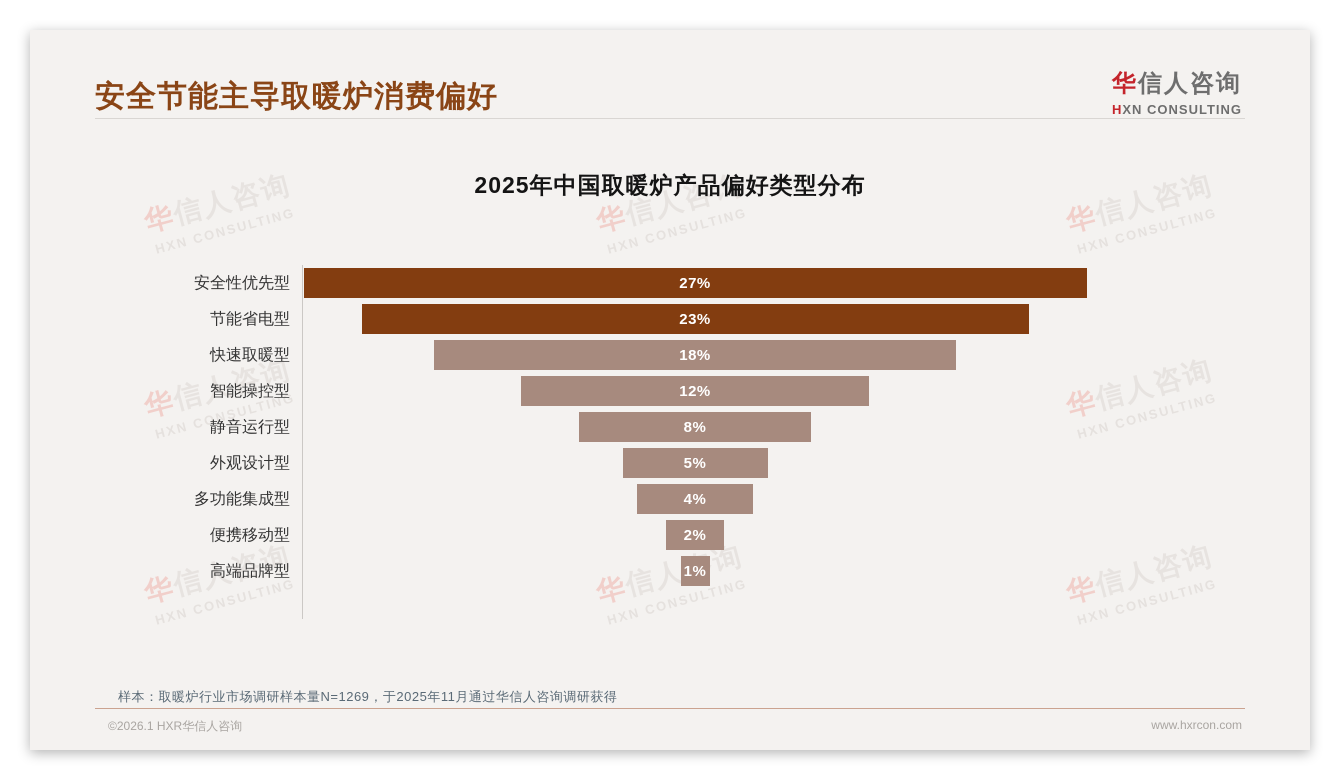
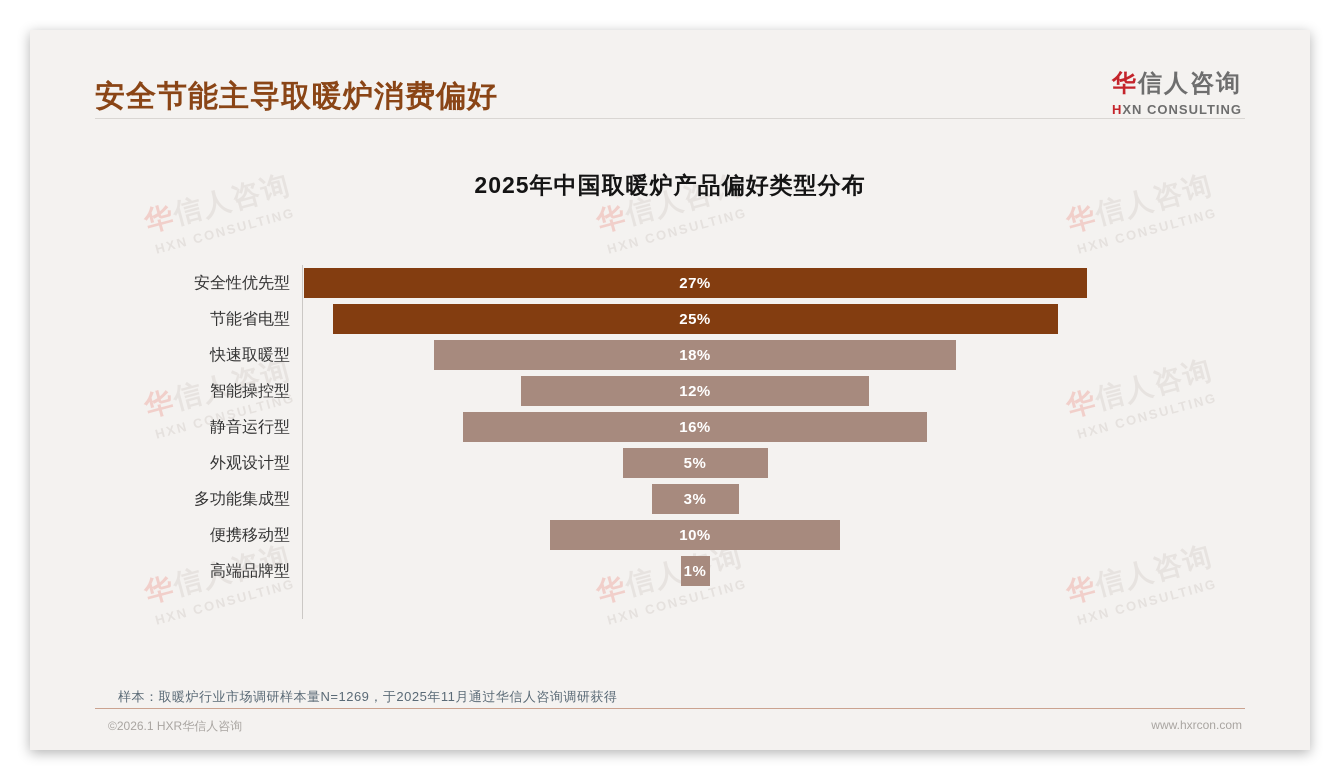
节能省电型: 23% -> 25%
静音运行型: 8% -> 16%
多功能集成型: 4% -> 3%
便携移动型: 2% -> 10%
